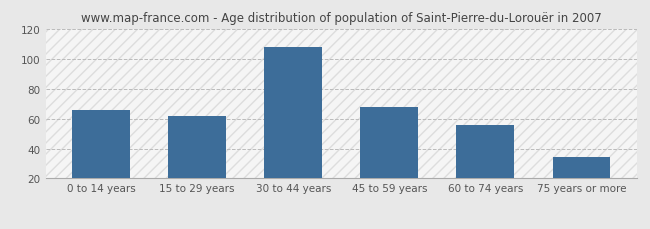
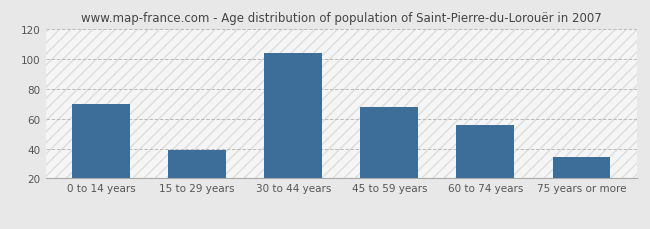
0 to 14 years: 66 -> 70
15 to 29 years: 62 -> 39
30 to 44 years: 108 -> 104
